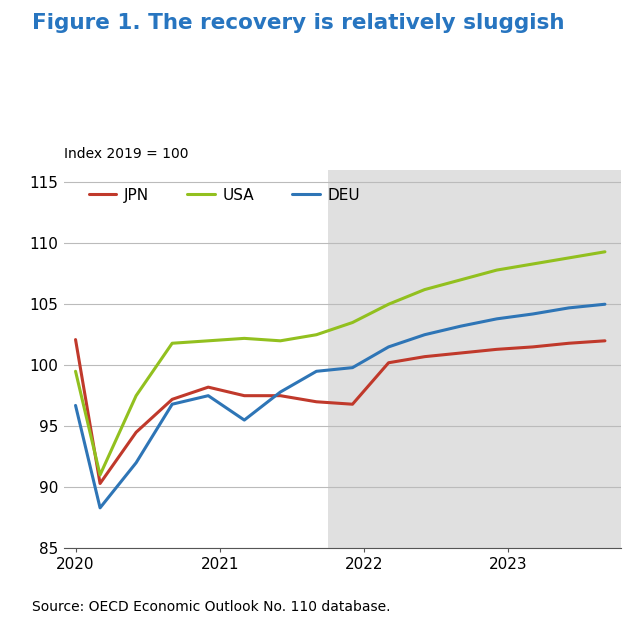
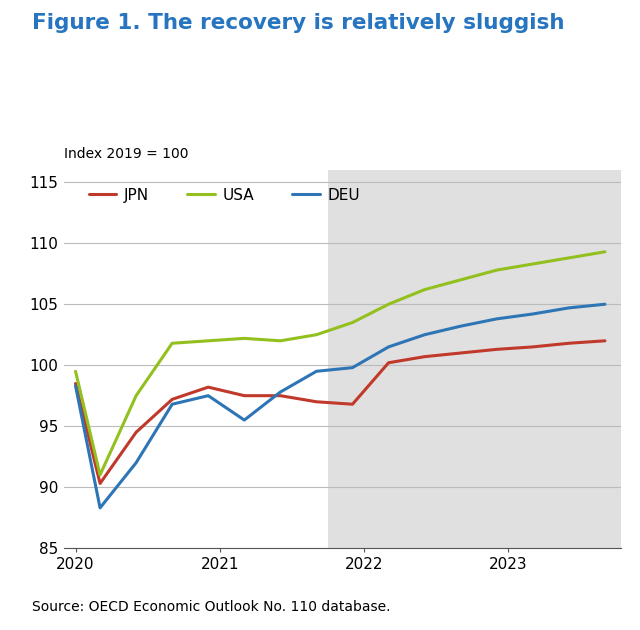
JPN/2020: 102.1 -> 98.5
DEU/2020: 96.7 -> 98.3
